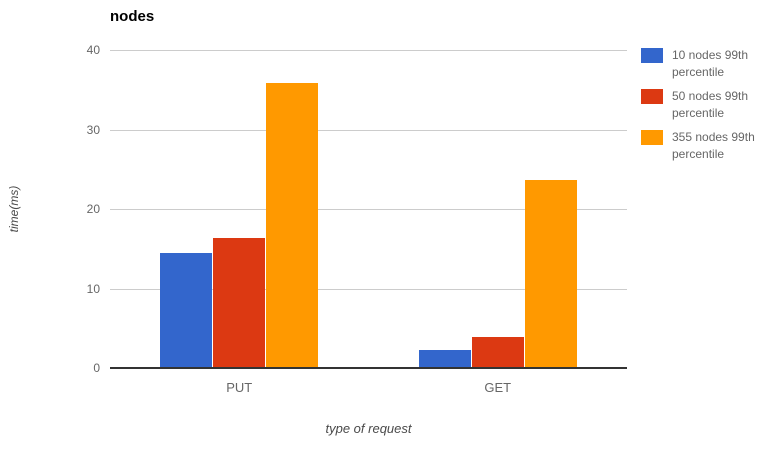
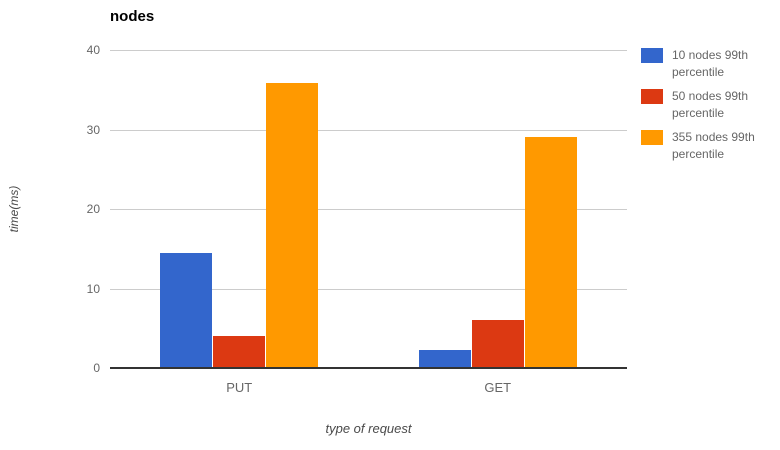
50 nodes 99th percentile/PUT: 16 -> 4
50 nodes 99th percentile/GET: 4 -> 6
355 nodes 99th percentile/GET: 24 -> 29
